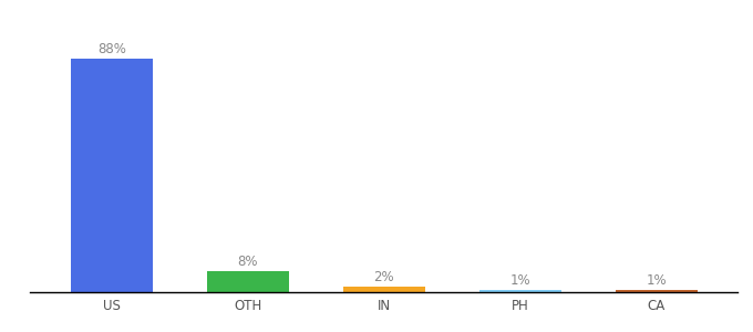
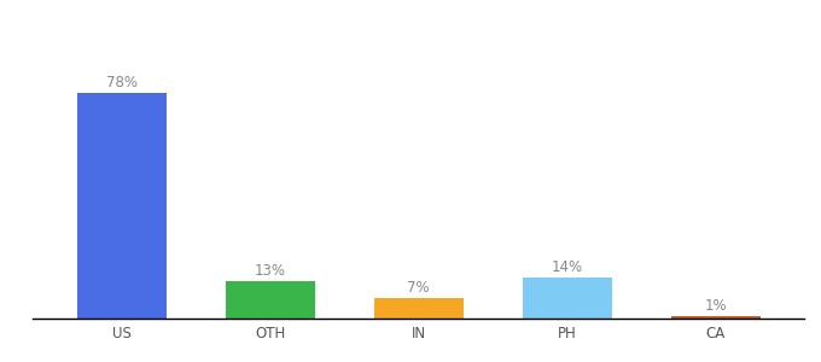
US: 88% -> 78%
OTH: 8% -> 13%
IN: 2% -> 7%
PH: 1% -> 14%
